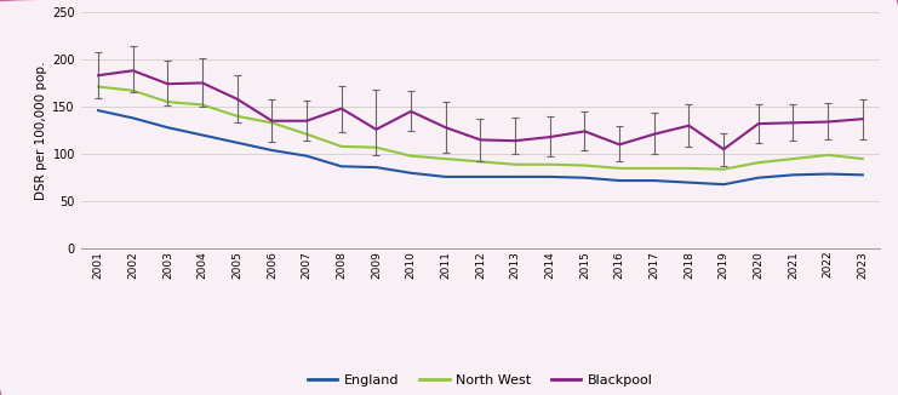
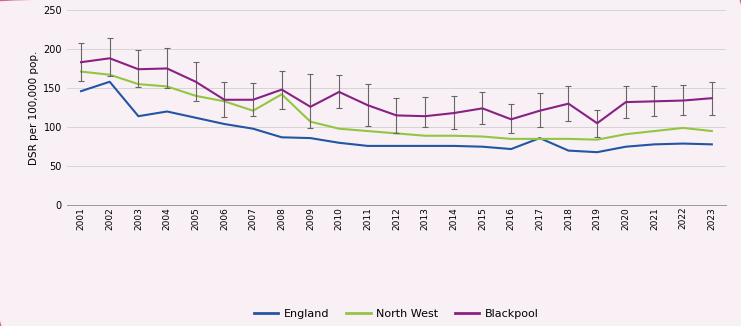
England/2002: 138 -> 158
England/2003: 128 -> 114
North West/2008: 108 -> 142
England/2017: 72 -> 86
